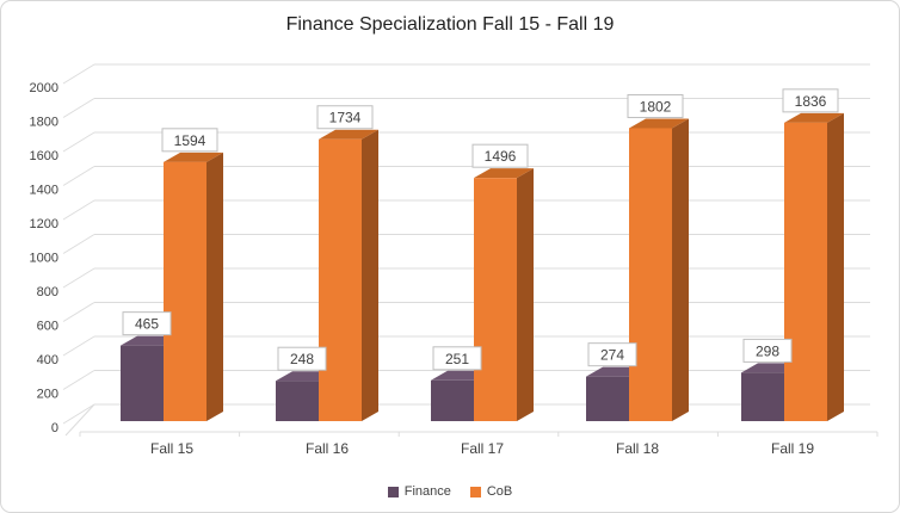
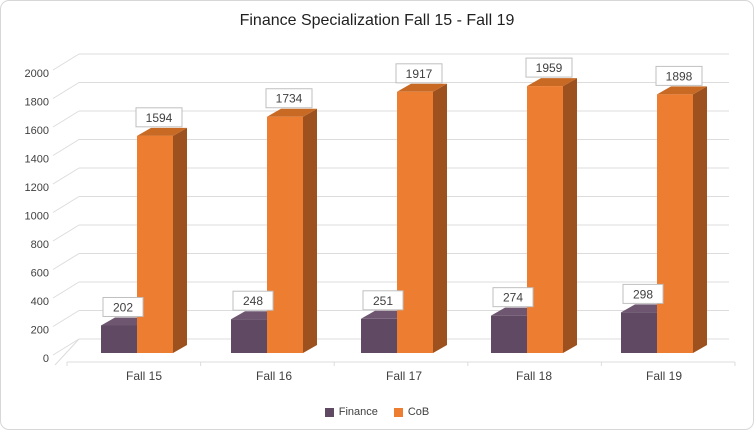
Finance/Fall 15: 465 -> 202
CoB/Fall 17: 1496 -> 1917
CoB/Fall 18: 1802 -> 1959
CoB/Fall 19: 1836 -> 1898
